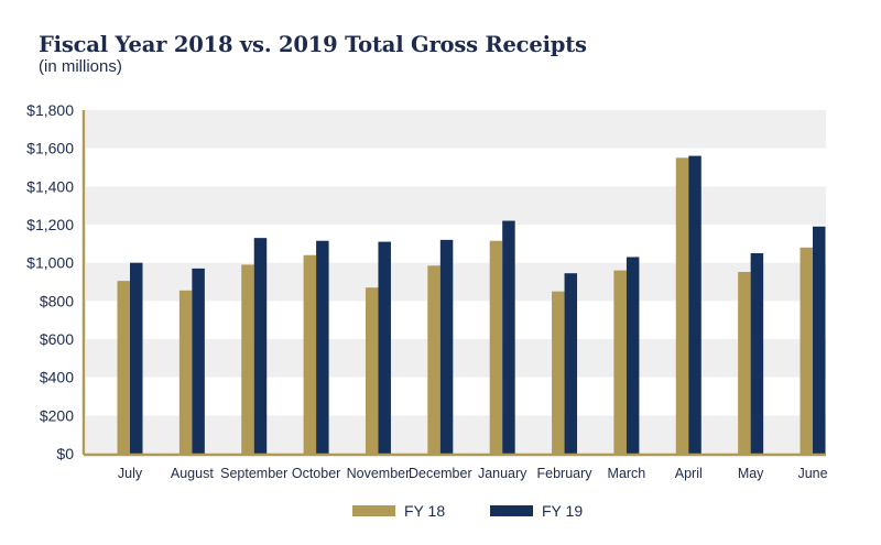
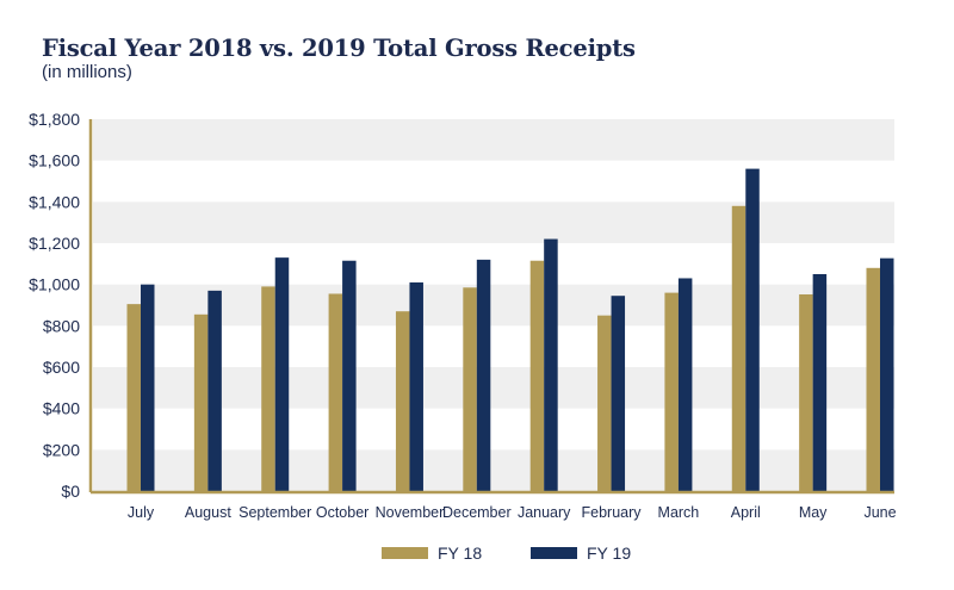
FY 18/October: $1040 -> $960
FY 19/November: $1110 -> $1010
FY 18/April: $1550 -> $1380
FY 19/June: $1190 -> $1130
